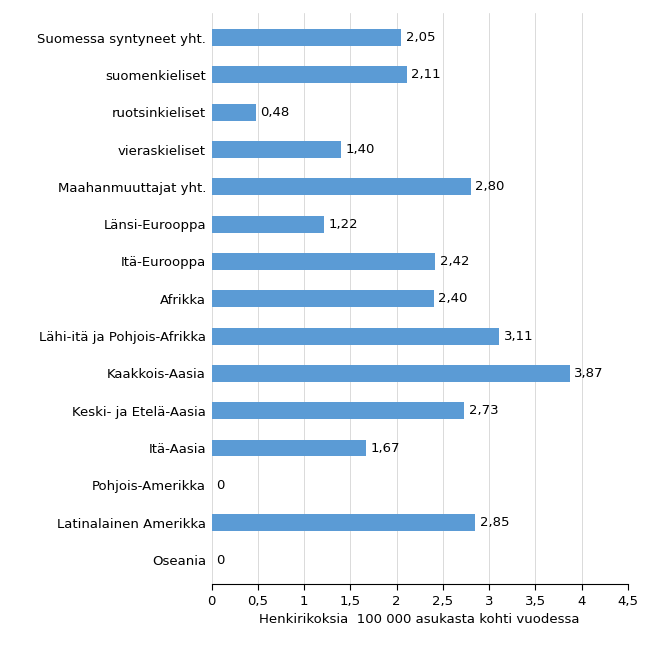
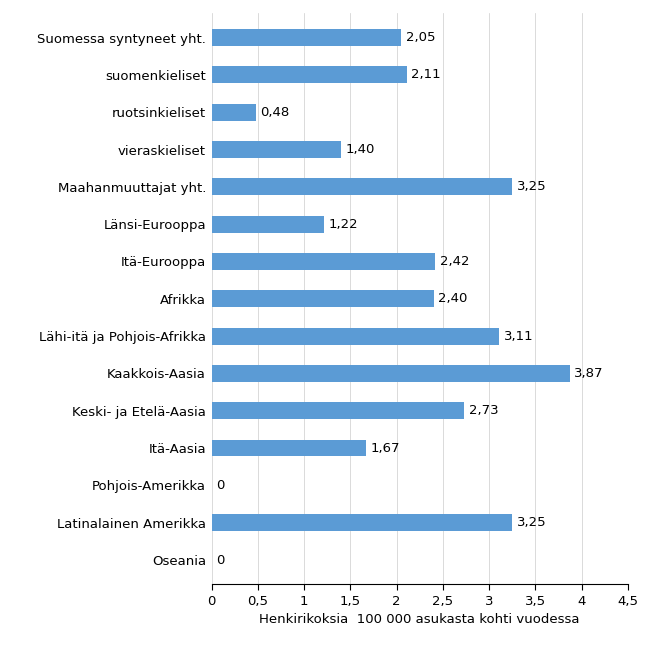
Maahanmuuttajat yht.: 2,80 -> 3,25
Latinalainen Amerikka: 2,85 -> 3,25
